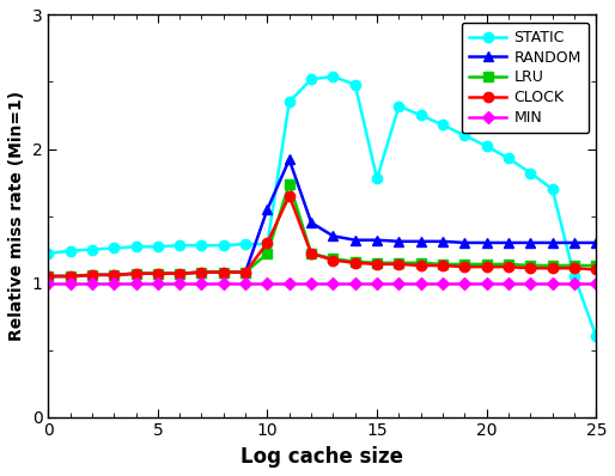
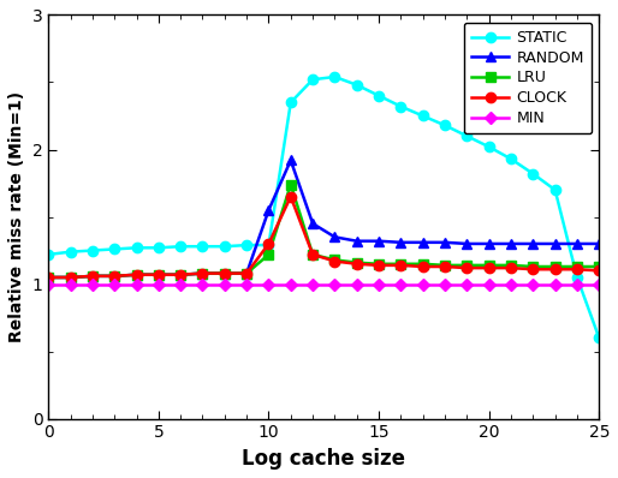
STATIC/15: 1.78 -> 2.40
